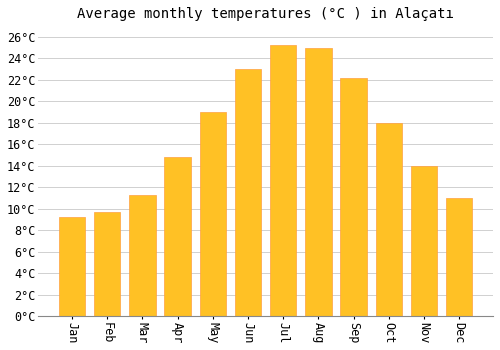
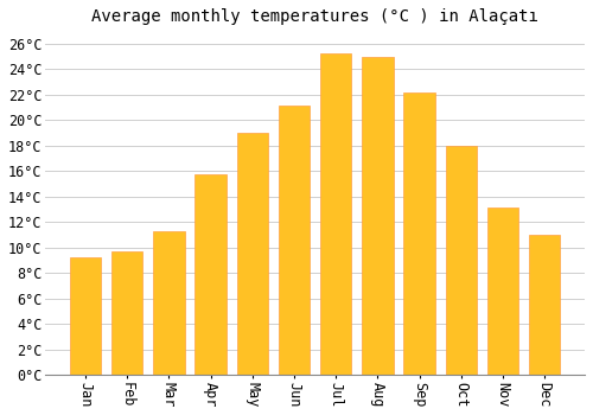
Apr: 14.8°C -> 15.8°C
Jun: 23.0°C -> 21.2°C
Nov: 14.0°C -> 13.1°C
